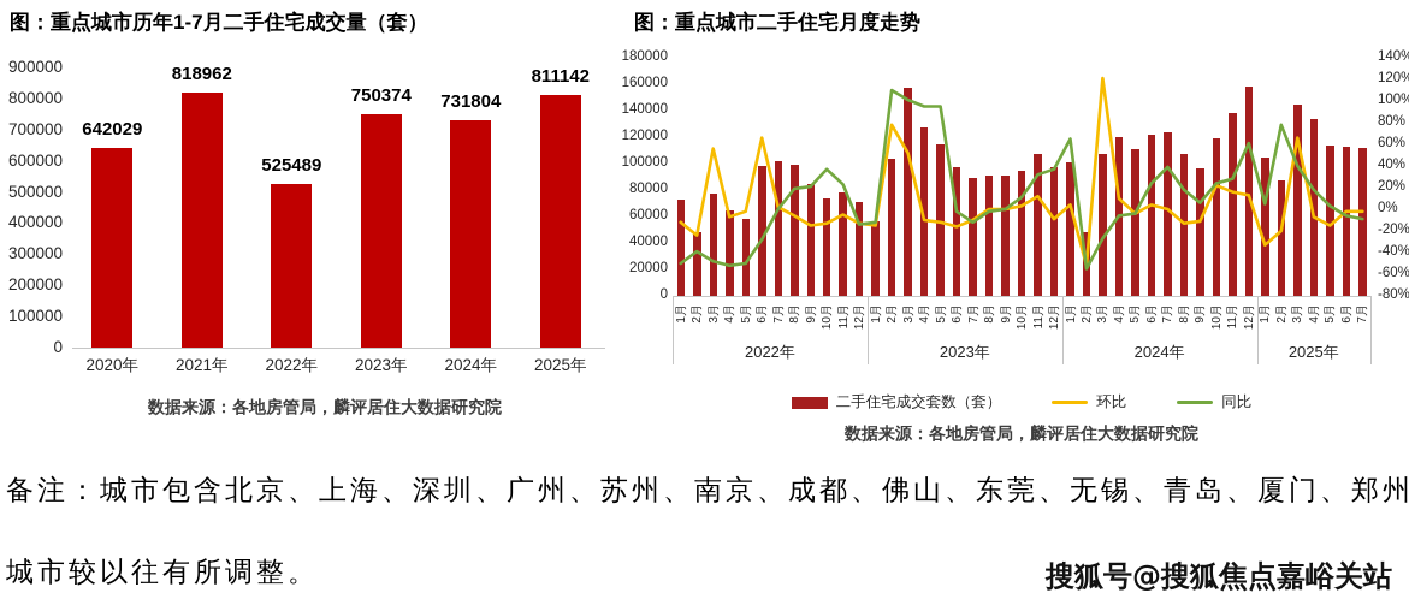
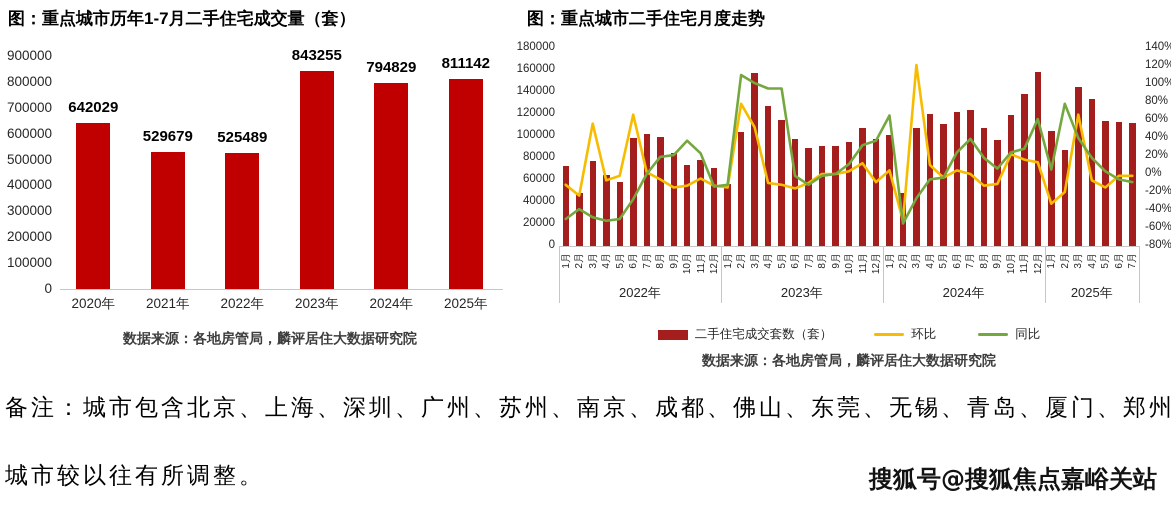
图：重点城市历年1-7月二手住宅成交量（套）/2021年: 818962 -> 529679
图：重点城市历年1-7月二手住宅成交量（套）/2023年: 750374 -> 843255
图：重点城市历年1-7月二手住宅成交量（套）/2024年: 731804 -> 794829
